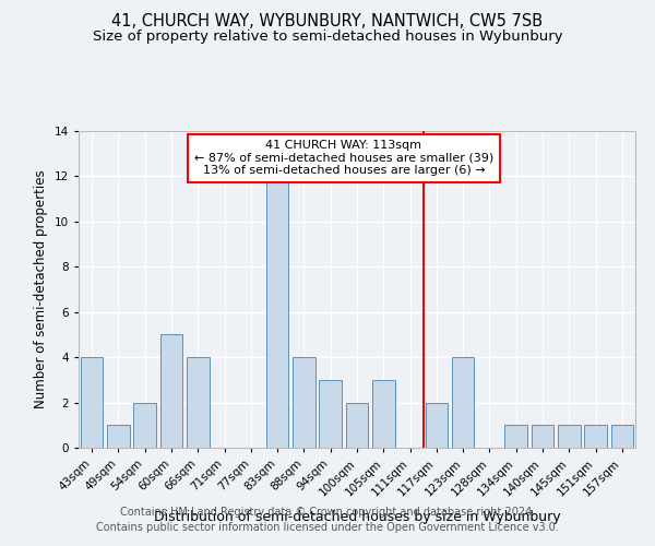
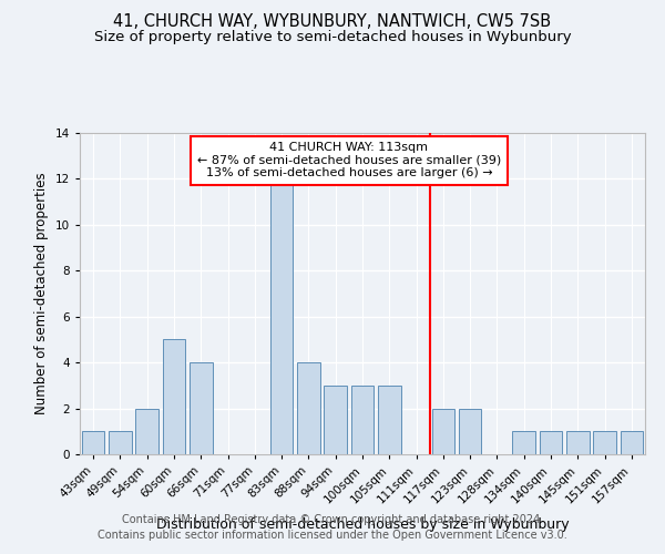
43sqm: 4 -> 1
100sqm: 2 -> 3
123sqm: 4 -> 2
